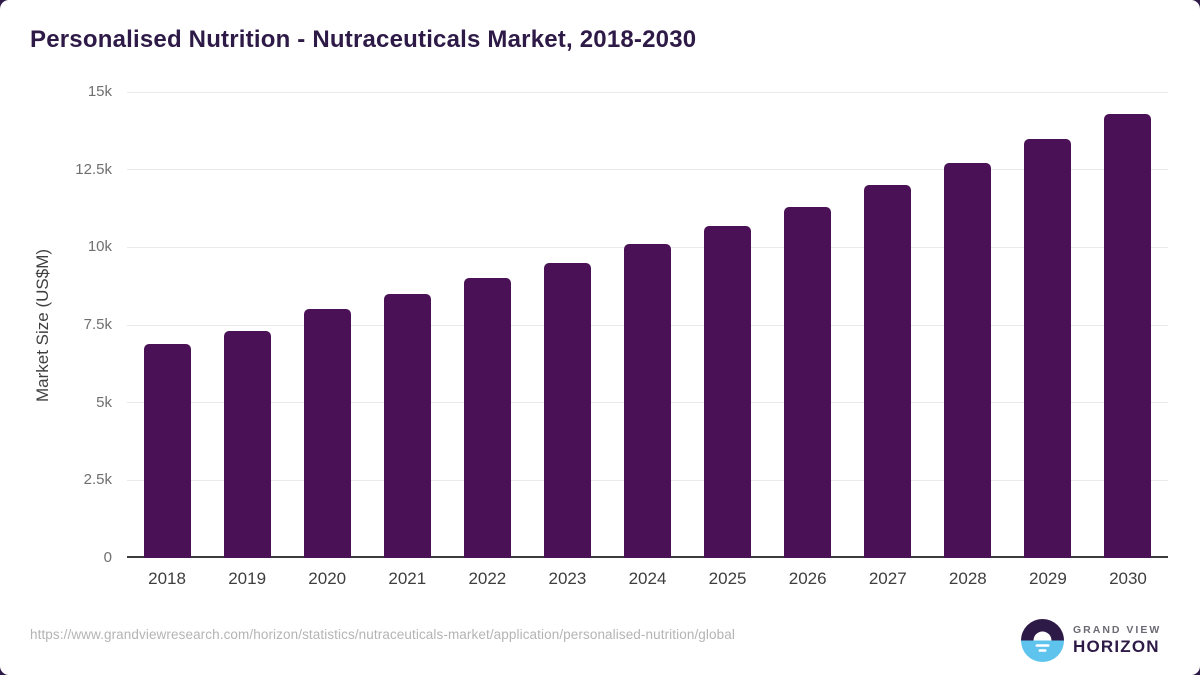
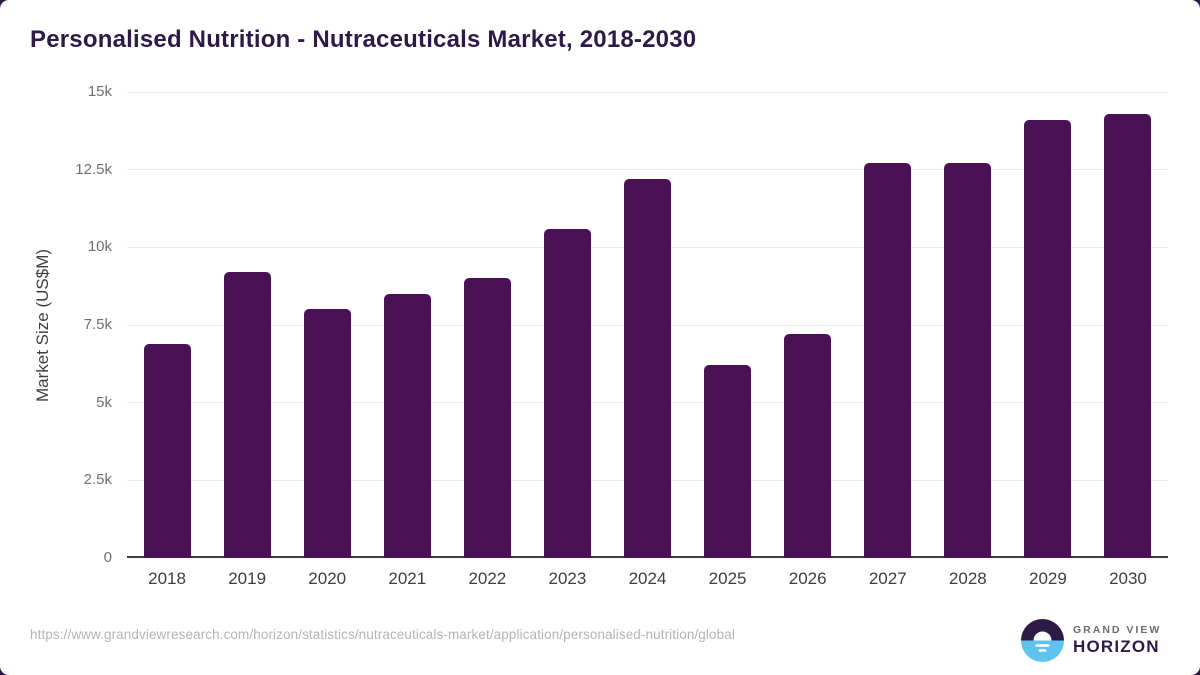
2019: 7.3k -> 9.2k
2023: 9.5k -> 10.6k
2024: 10.1k -> 12.2k
2025: 10.7k -> 6.2k
2026: 11.3k -> 7.2k
2027: 12.0k -> 12.7k
2029: 13.5k -> 14.1k
